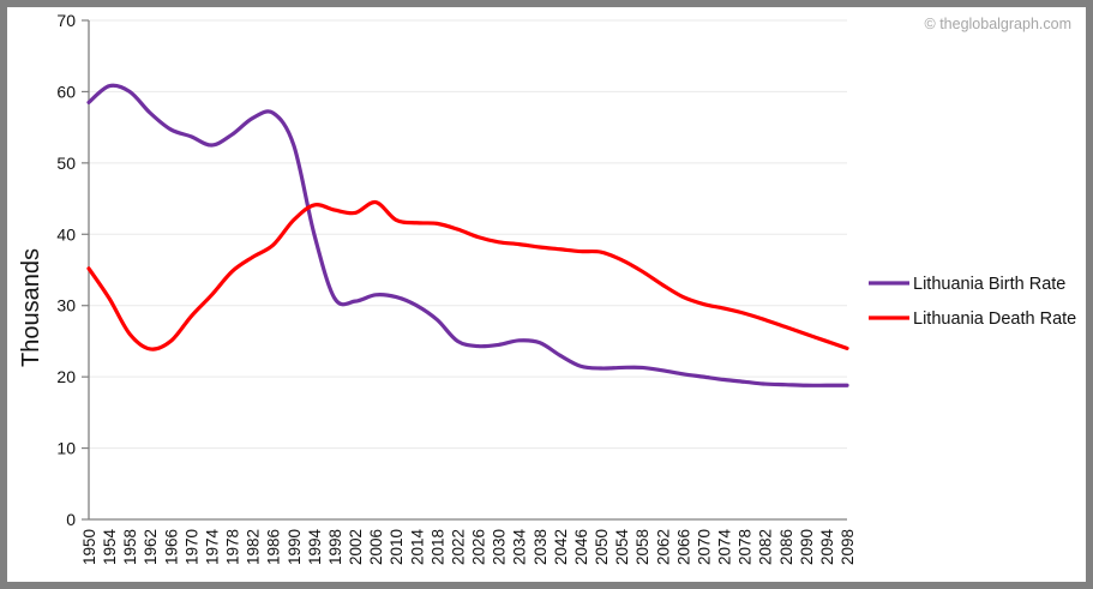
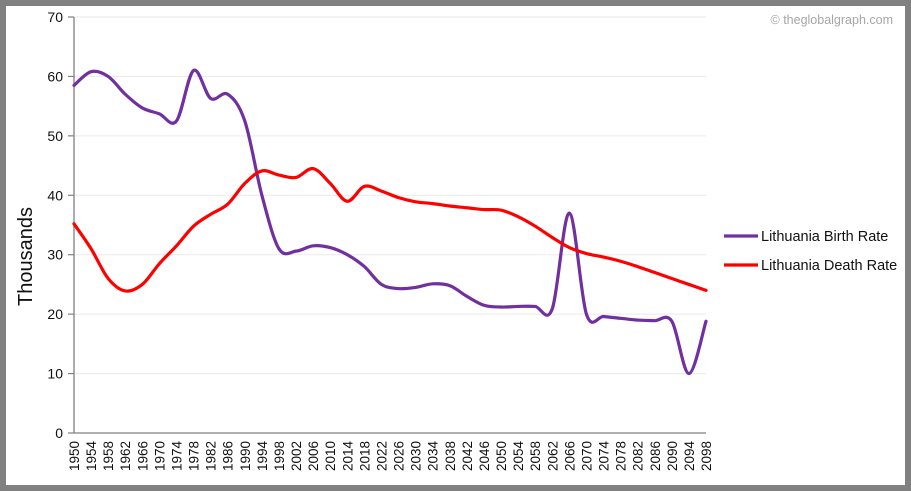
Lithuania Birth Rate/1978: 54 -> 61
Lithuania Death Rate/2014: 42 -> 39
Lithuania Birth Rate/2066: 20 -> 37
Lithuania Birth Rate/2094: 19 -> 10
